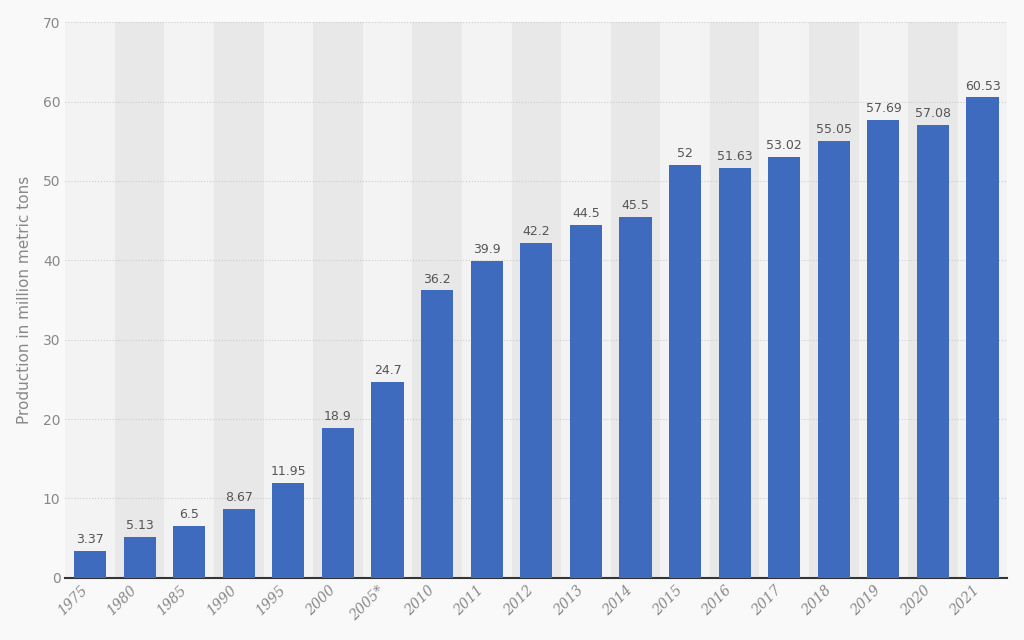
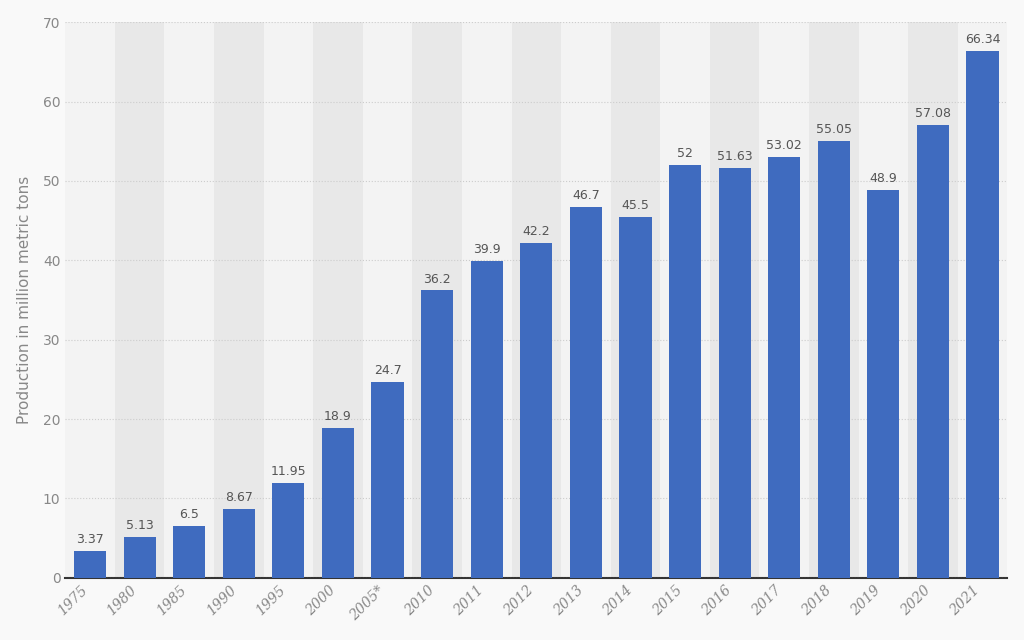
2013: 44.5 -> 46.7
2019: 57.69 -> 48.9
2021: 60.53 -> 66.34
